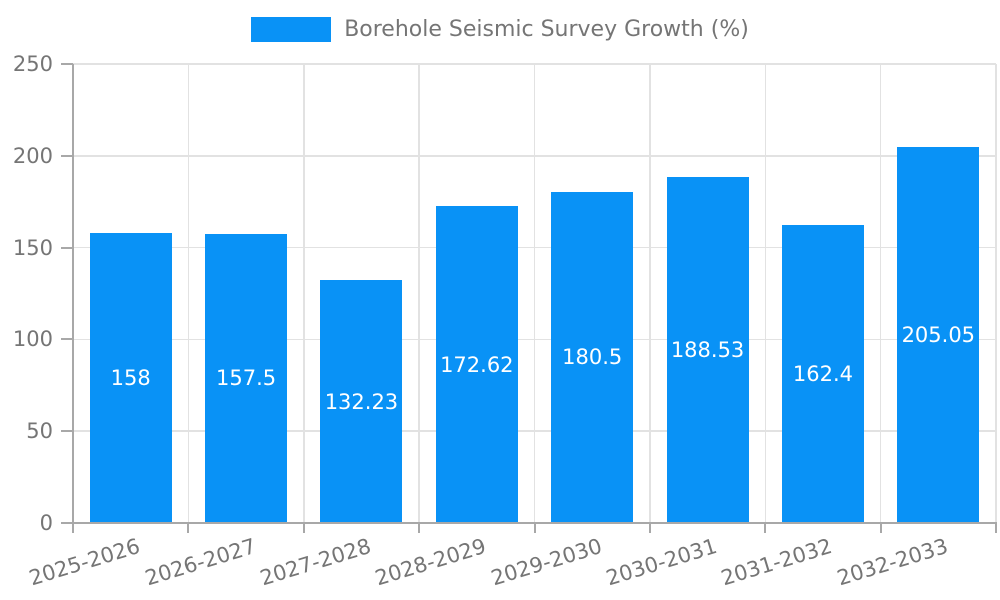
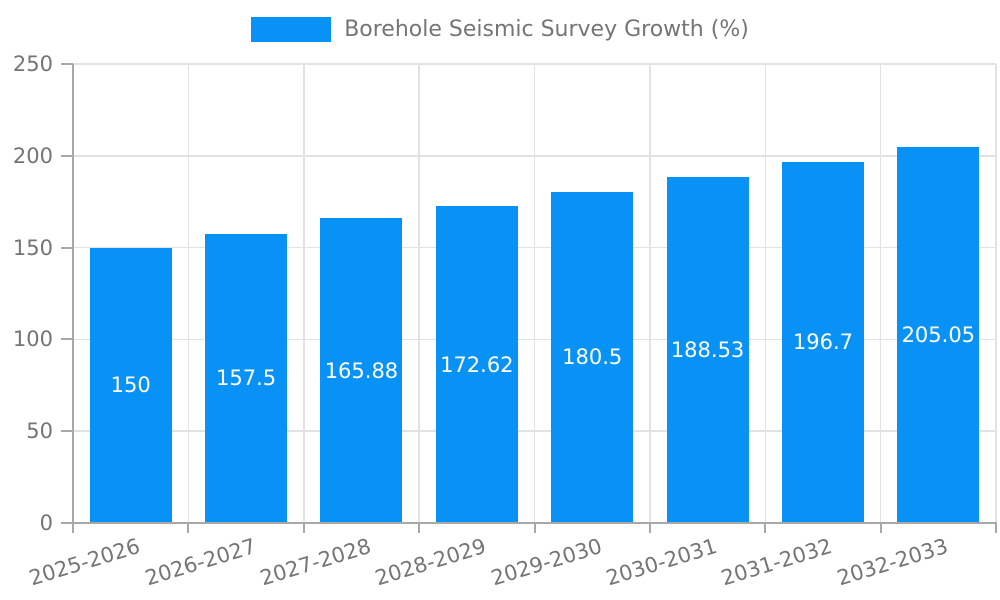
2025-2026: 158 -> 150
2027-2028: 132.23 -> 165.88
2031-2032: 162.4 -> 196.7
